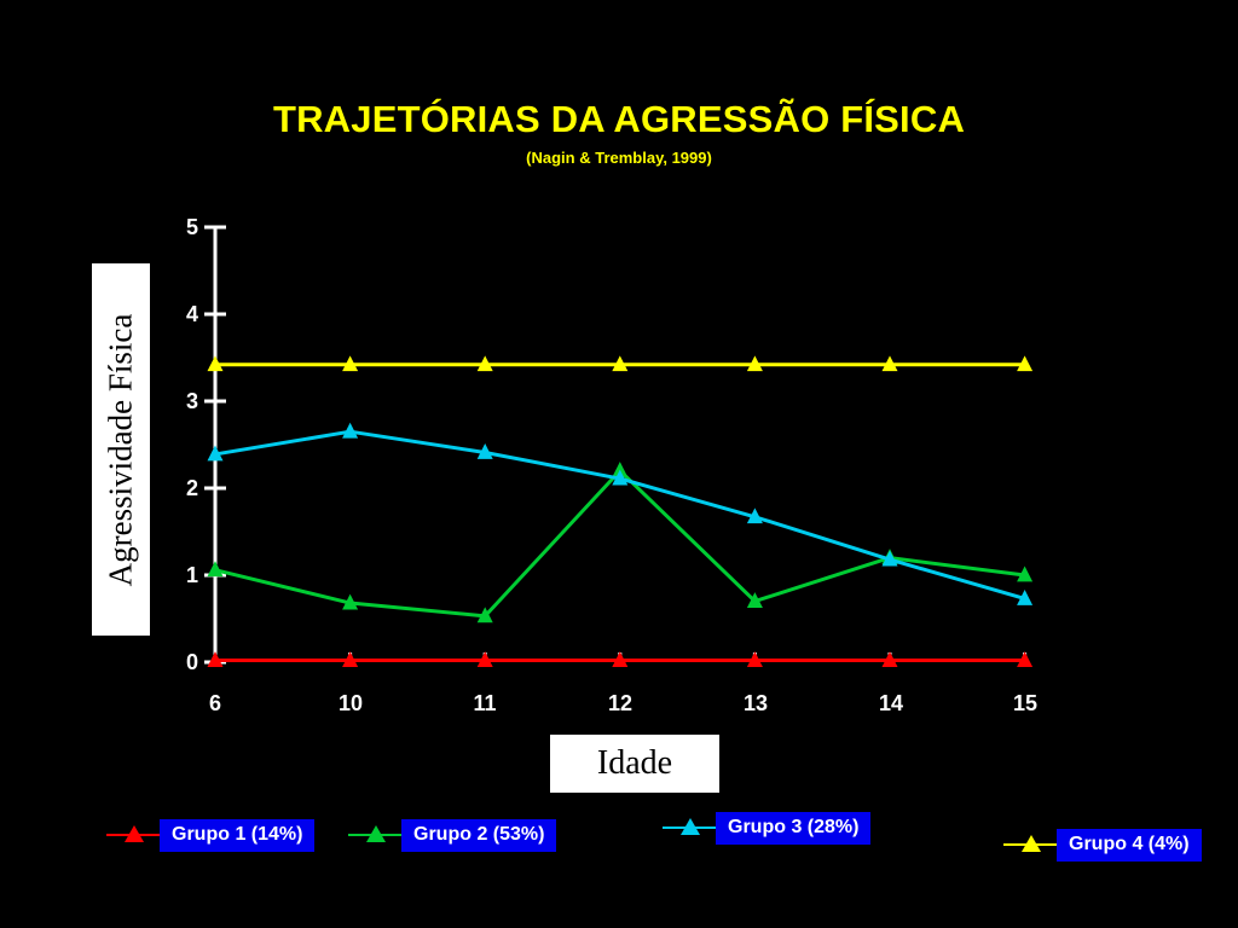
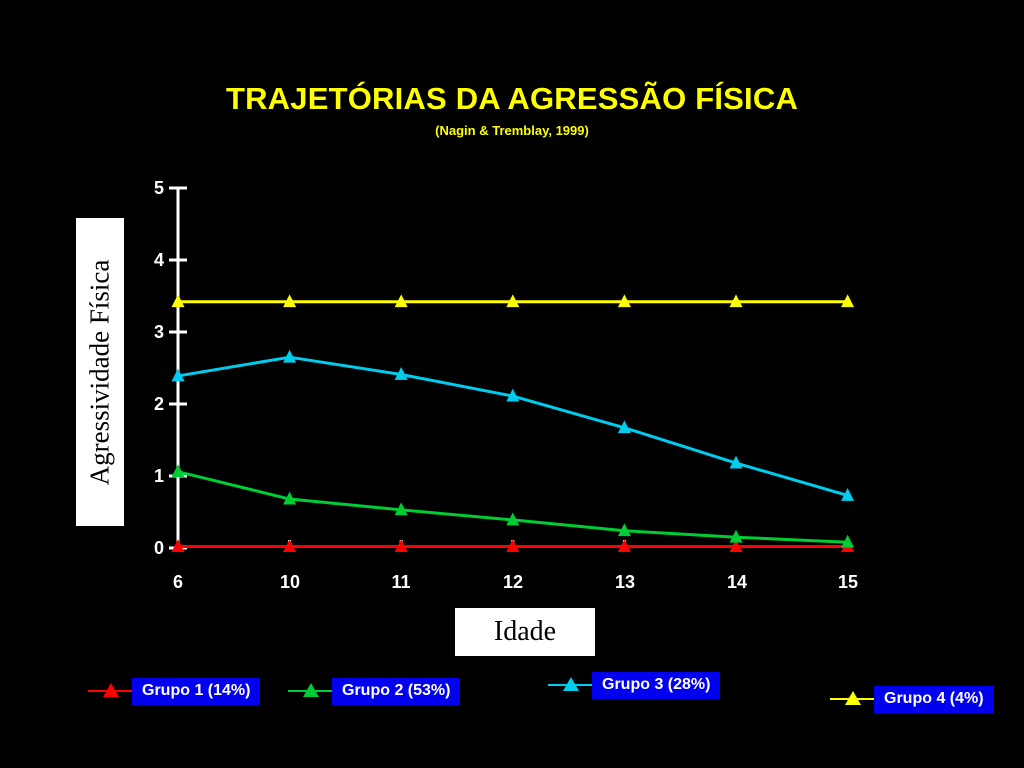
Grupo 2 (53%)/12: 2.2 -> 0.4
Grupo 2 (53%)/13: 0.7 -> 0.2
Grupo 2 (53%)/14: 1.2 -> 0.1
Grupo 2 (53%)/15: 1.0 -> 0.1
